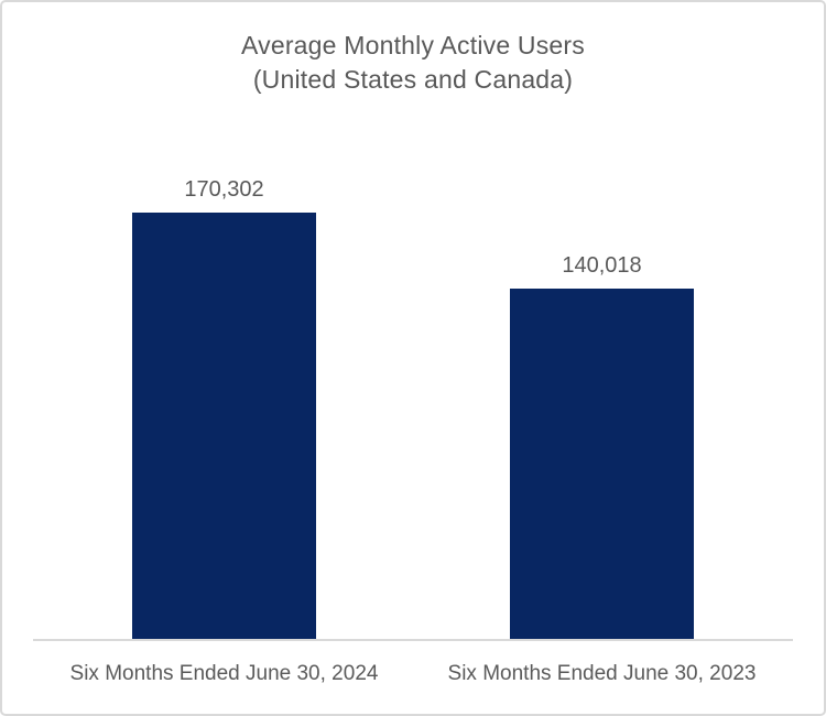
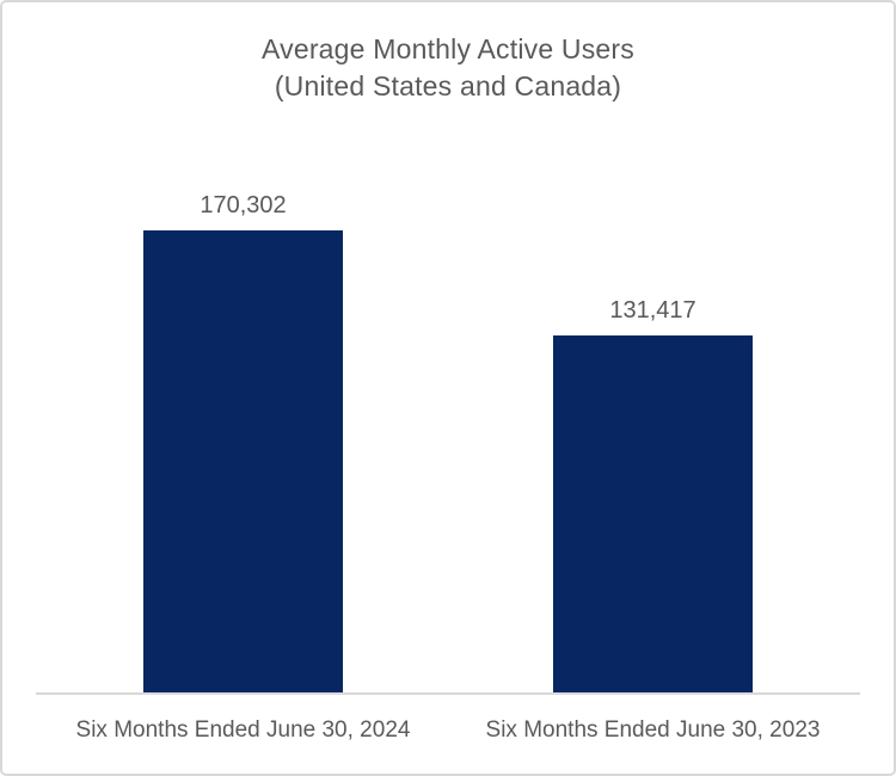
Six Months Ended June 30, 2023: 140,018 -> 131,417
